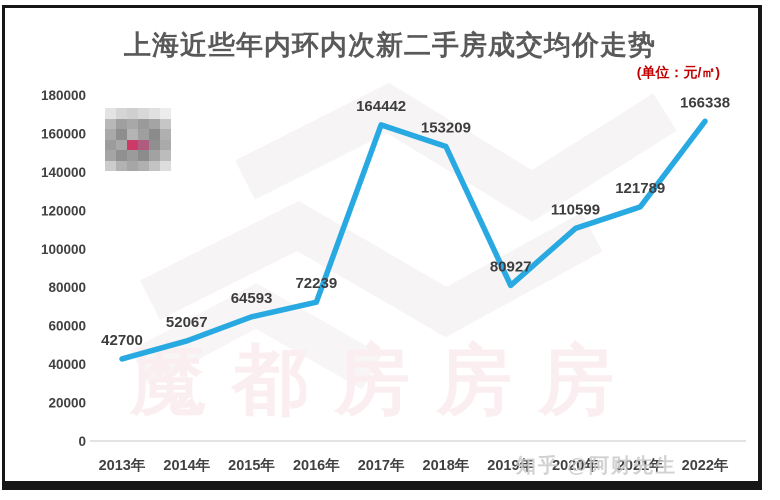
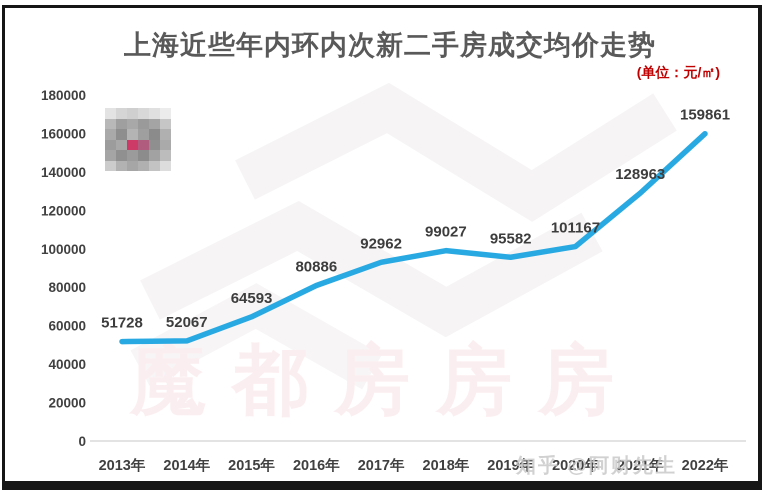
2013年: 42700 -> 51728
2016年: 72239 -> 80886
2017年: 164442 -> 92962
2018年: 153209 -> 99027
2019年: 80927 -> 95582
2020年: 110599 -> 101167
2021年: 121789 -> 128963
2022年: 166338 -> 159861
